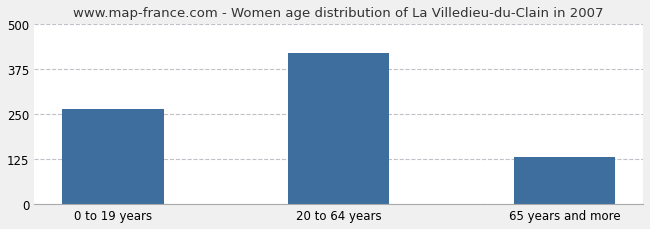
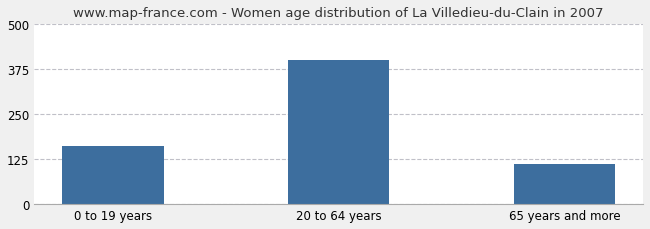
0 to 19 years: 265 -> 162
20 to 64 years: 420 -> 400
65 years and more: 130 -> 113
